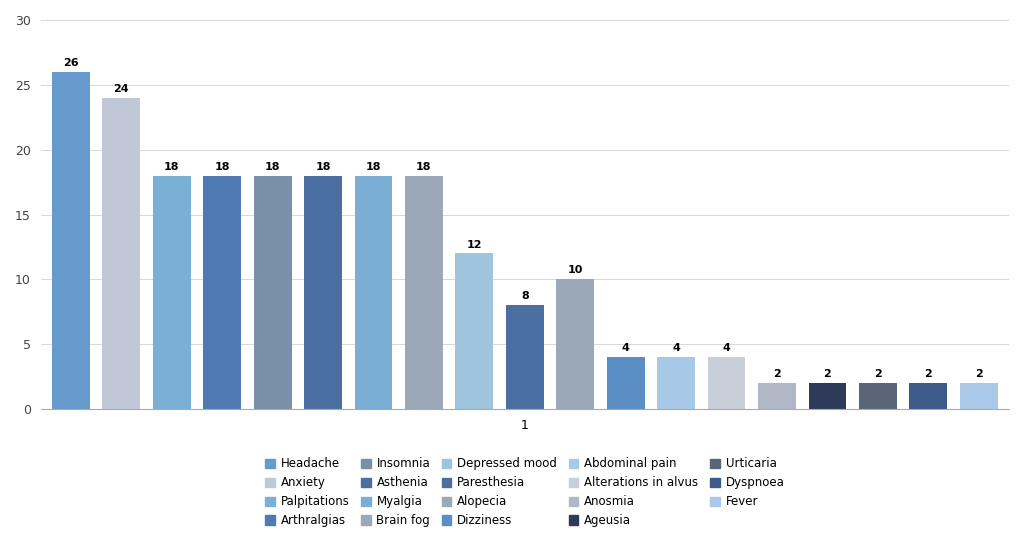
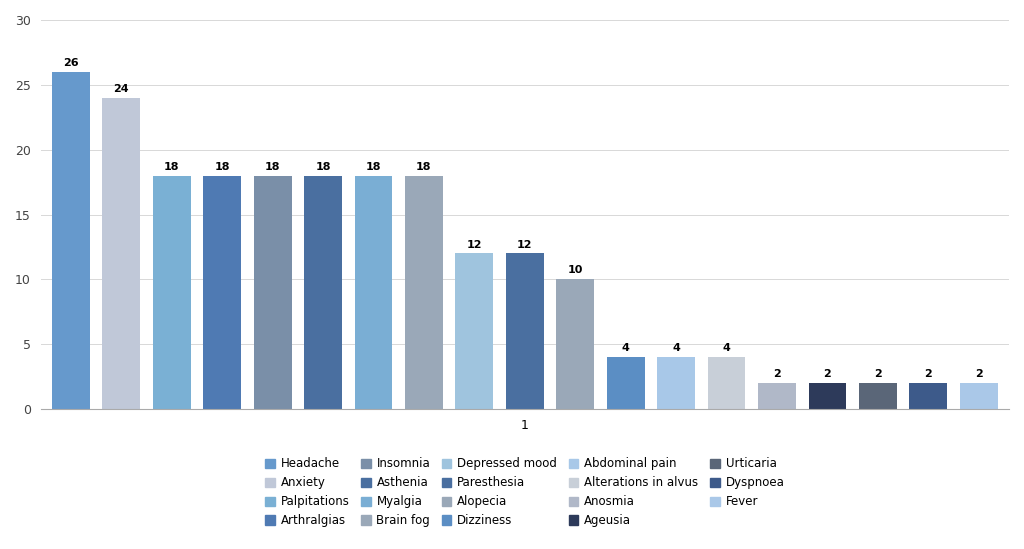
1: 8 -> 12
